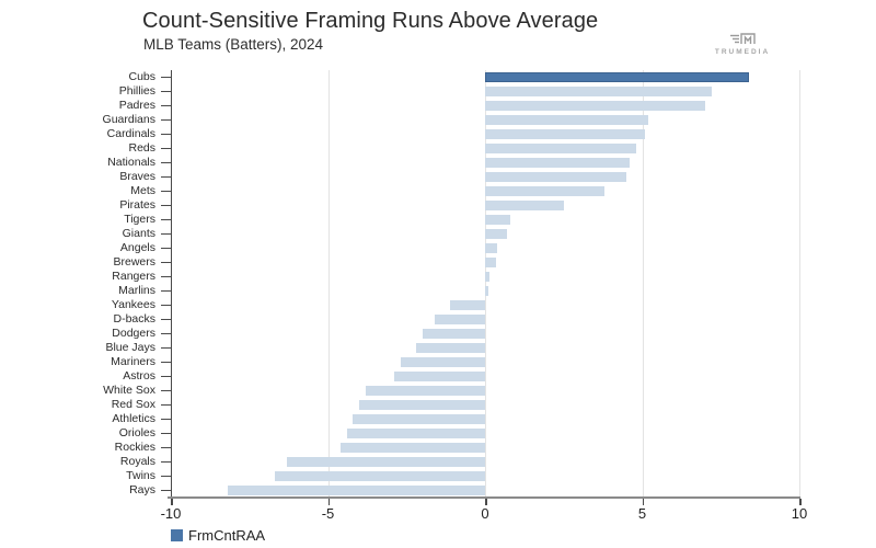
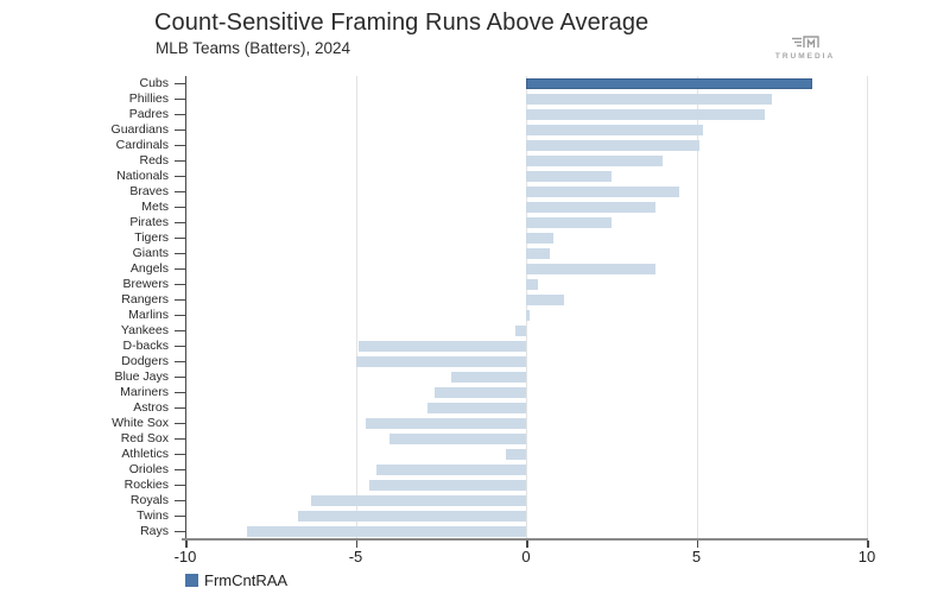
Reds: 4.8 -> 4.0
Nationals: 4.6 -> 2.5
Angels: 0.4 -> 3.8
Rangers: 0.1 -> 1.1
Yankees: -1.1 -> -0.3
D-backs: -1.6 -> -4.9
Dodgers: -2.0 -> -5.0
White Sox: -3.8 -> -4.7
Athletics: -4.2 -> -0.6
